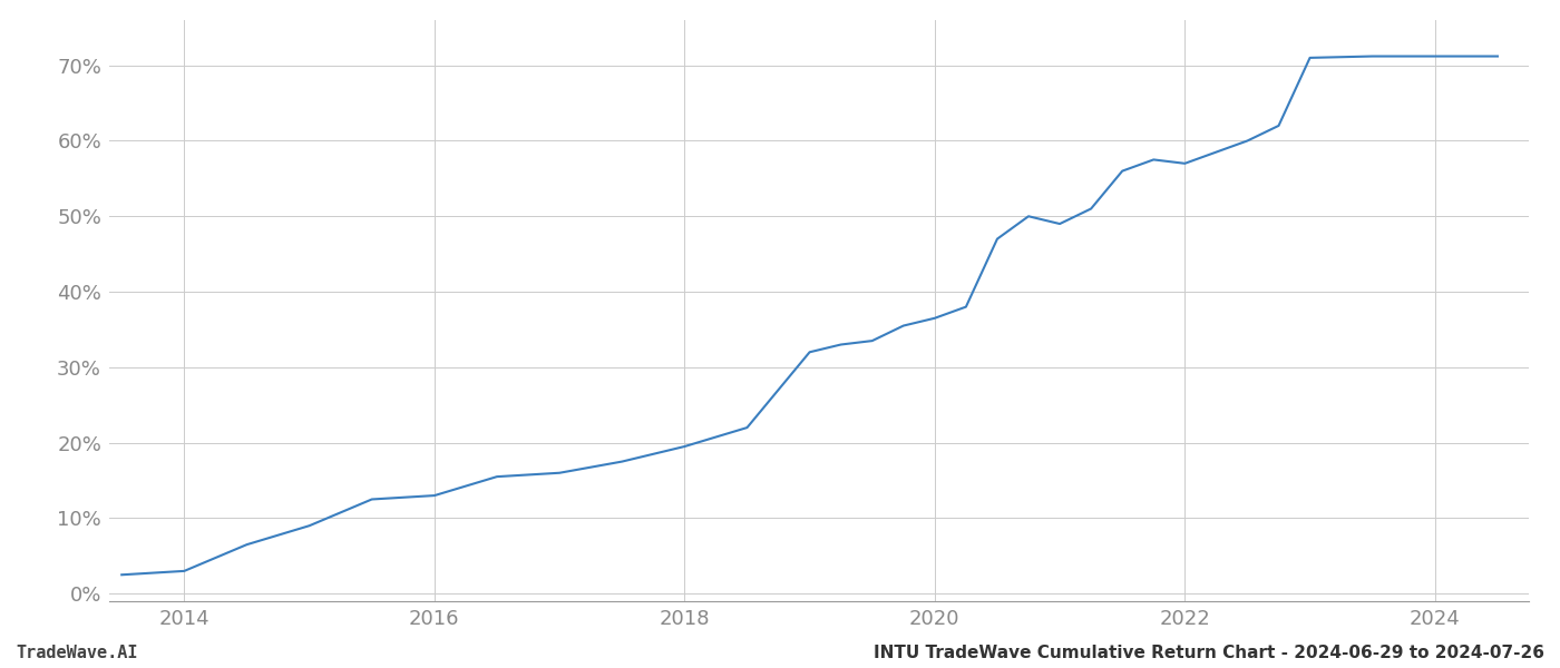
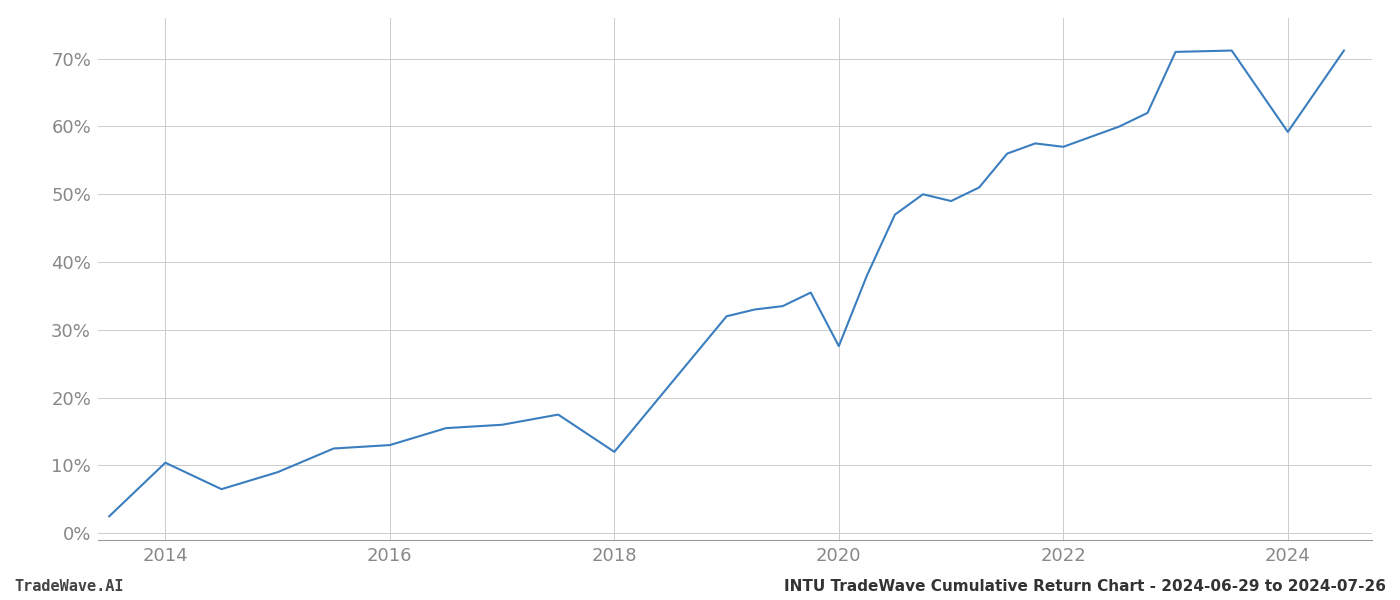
2014: 3.0% -> 10.4%
2018: 19.5% -> 12.0%
2020: 36.5% -> 27.6%
2024: 71.2% -> 59.2%
